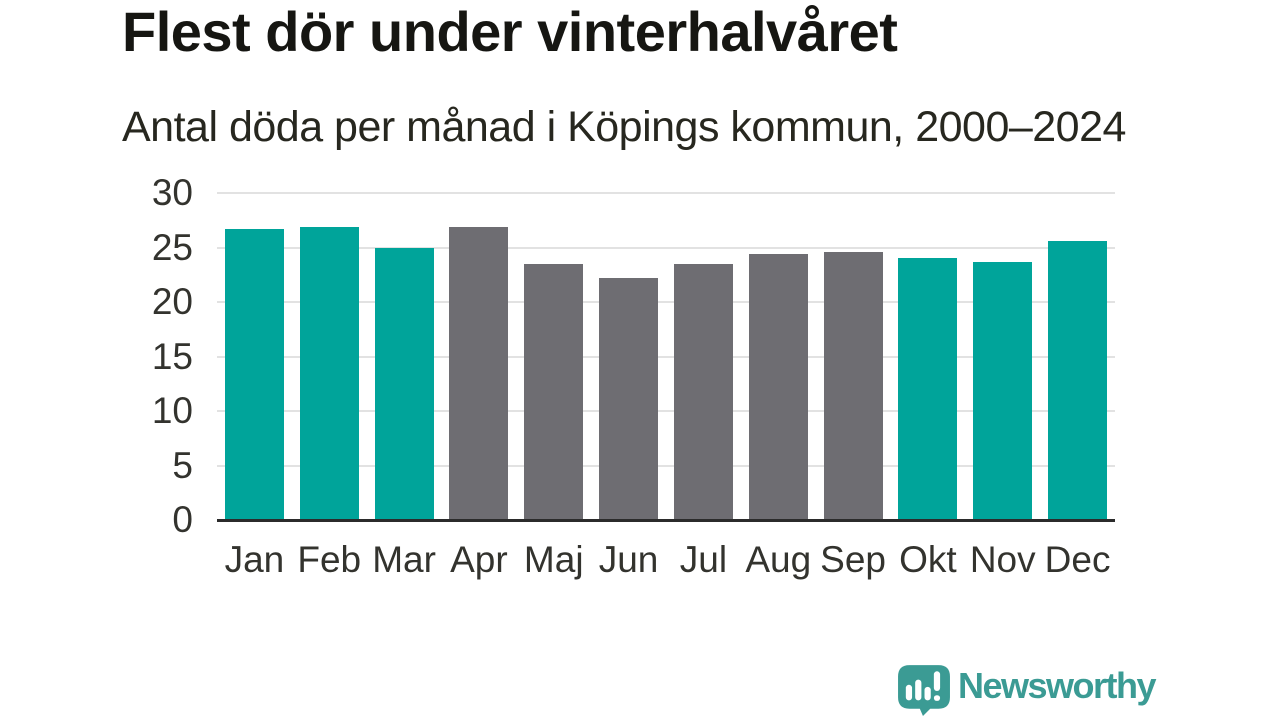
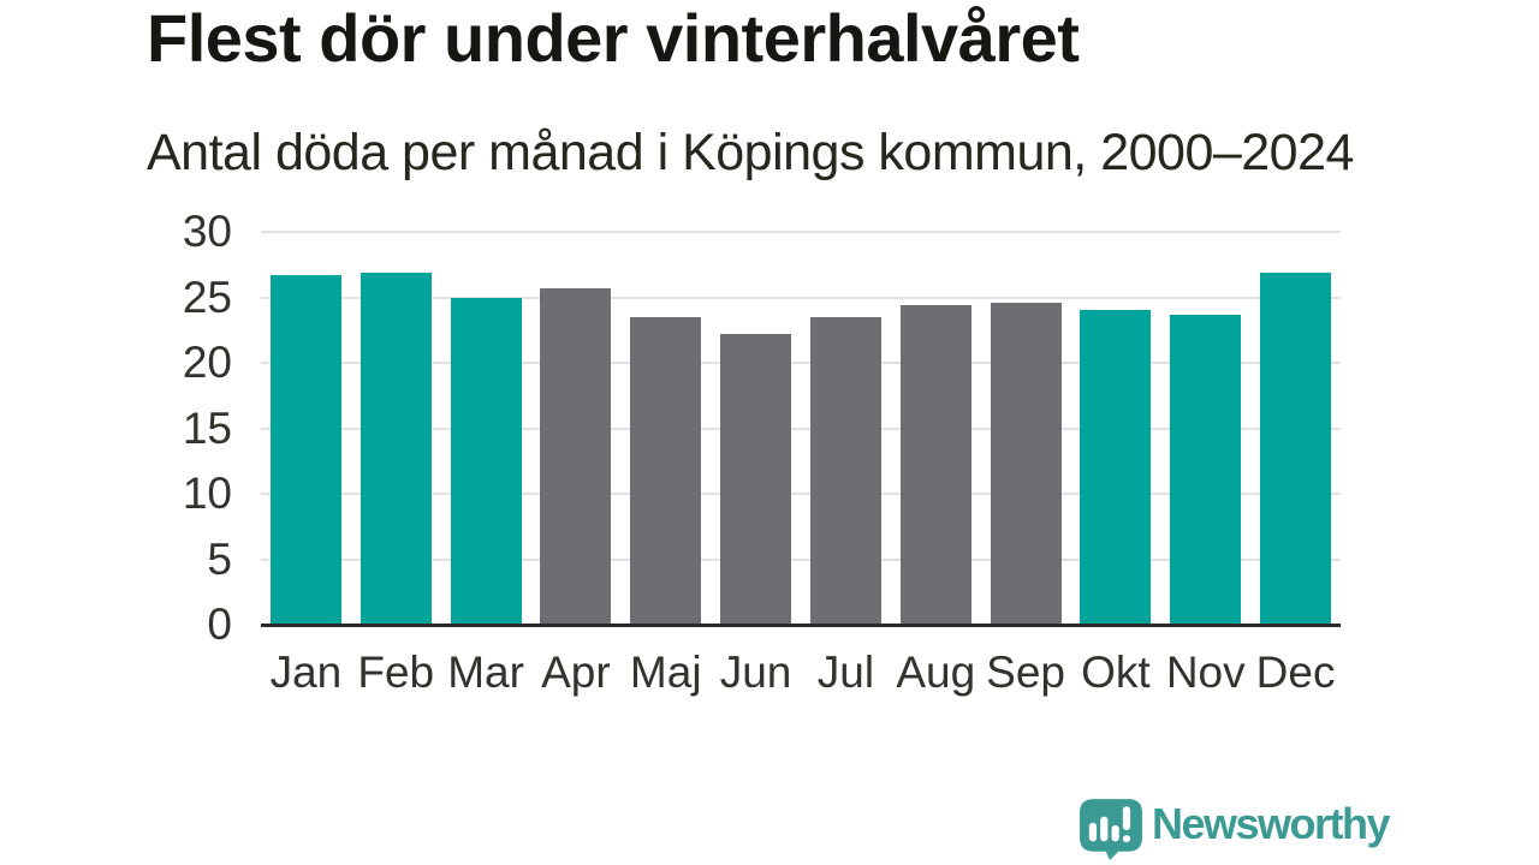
Apr: 26.9 -> 25.7
Dec: 25.6 -> 26.9
